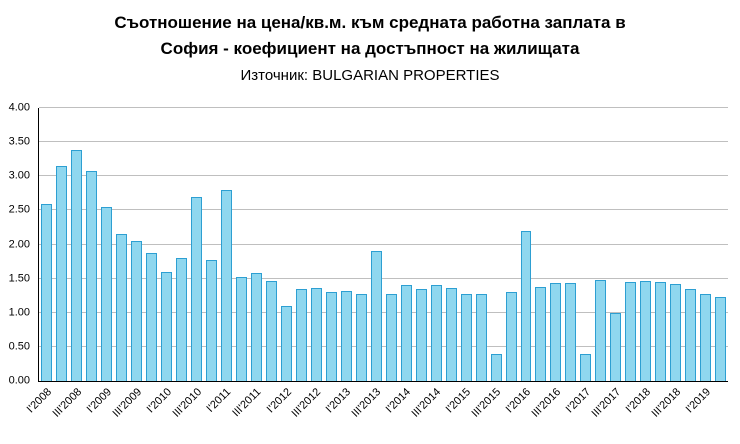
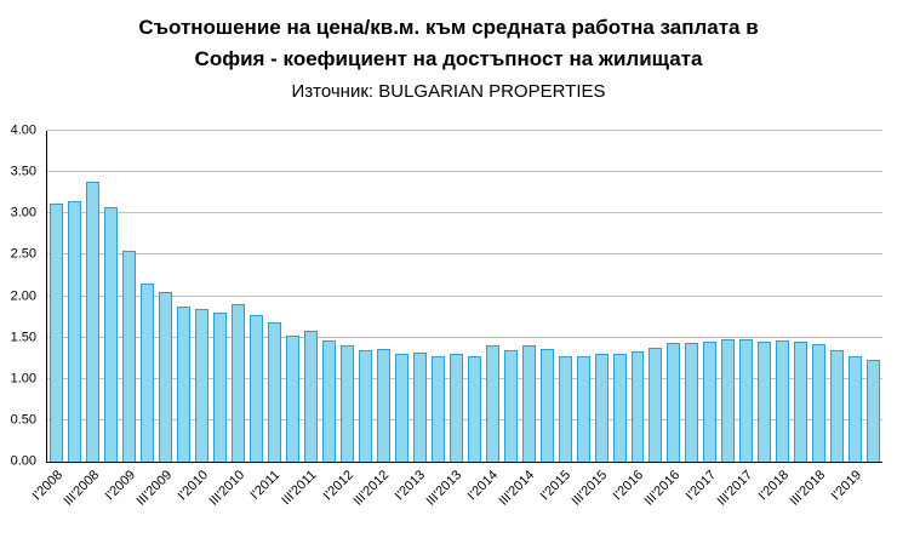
I'2008: 2.6 -> 3.1
I'2010: 1.6 -> 1.9
III'2010: 2.7 -> 1.9
I'2011: 2.8 -> 1.7
I'2012: 1.1 -> 1.4
III'2013: 1.9 -> 1.3
III'2015: 0.4 -> 1.3
I'2016: 2.2 -> 1.3
I'2017: 0.4 -> 1.4
III'2017: 1.0 -> 1.5
